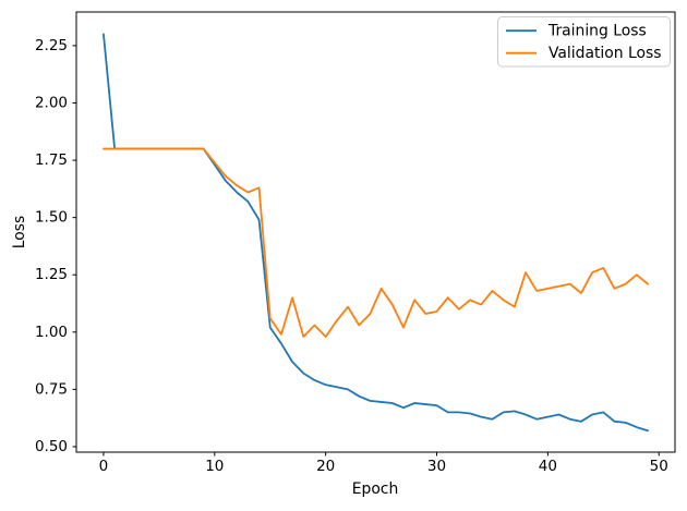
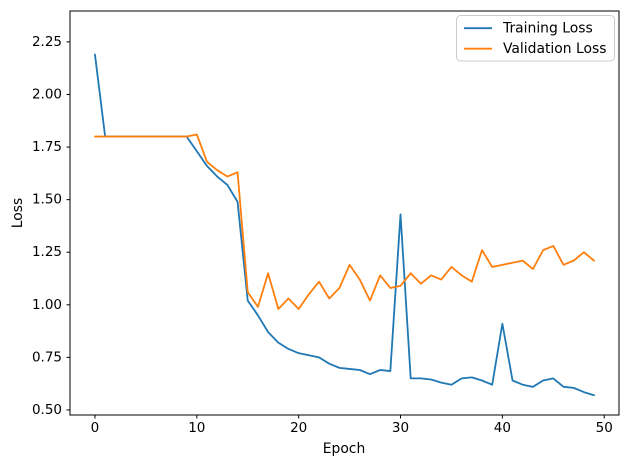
Training Loss/0: 2.30 -> 2.19
Validation Loss/10: 1.74 -> 1.81
Training Loss/30: 0.68 -> 1.43
Training Loss/40: 0.63 -> 0.91
